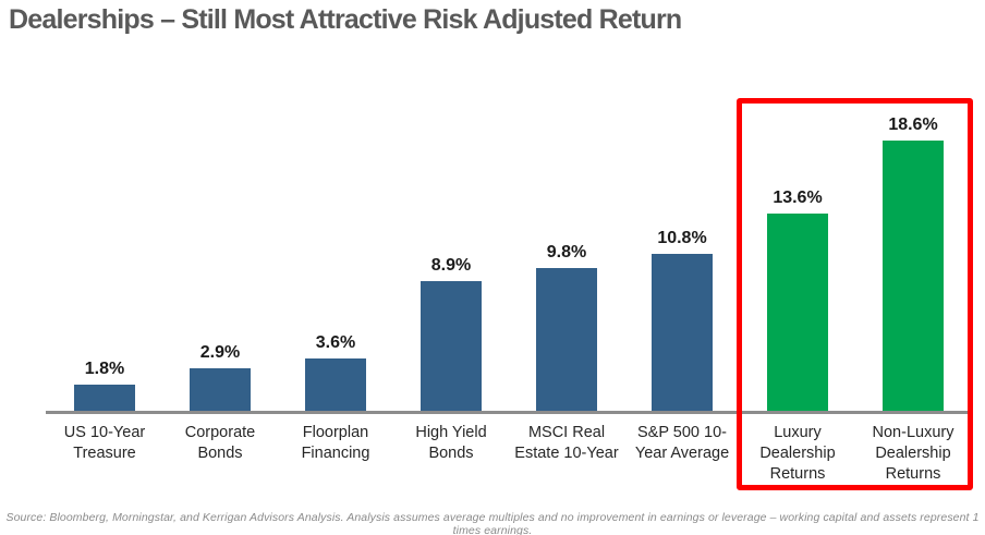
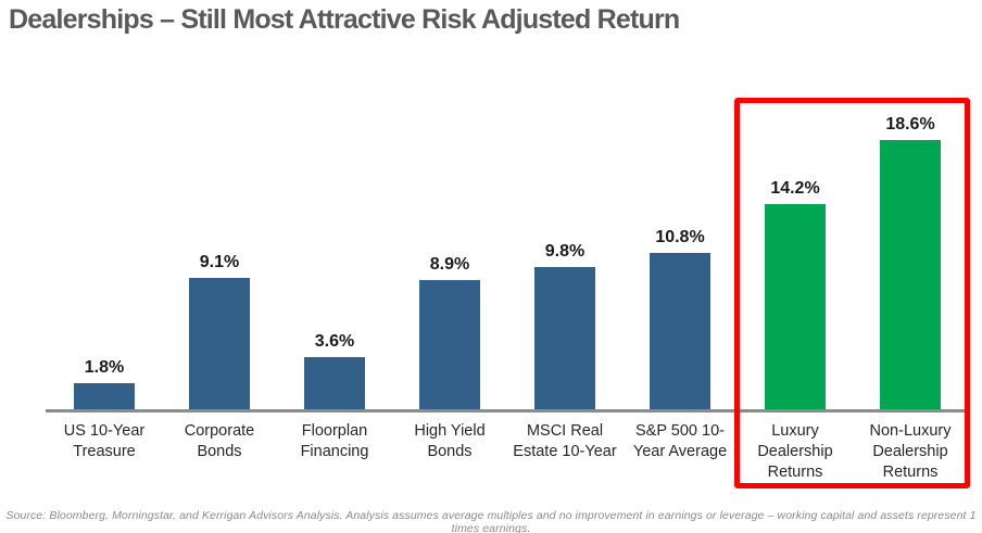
Corporate Bonds: 2.9% -> 9.1%
Luxury Dealership Returns: 13.6% -> 14.2%
